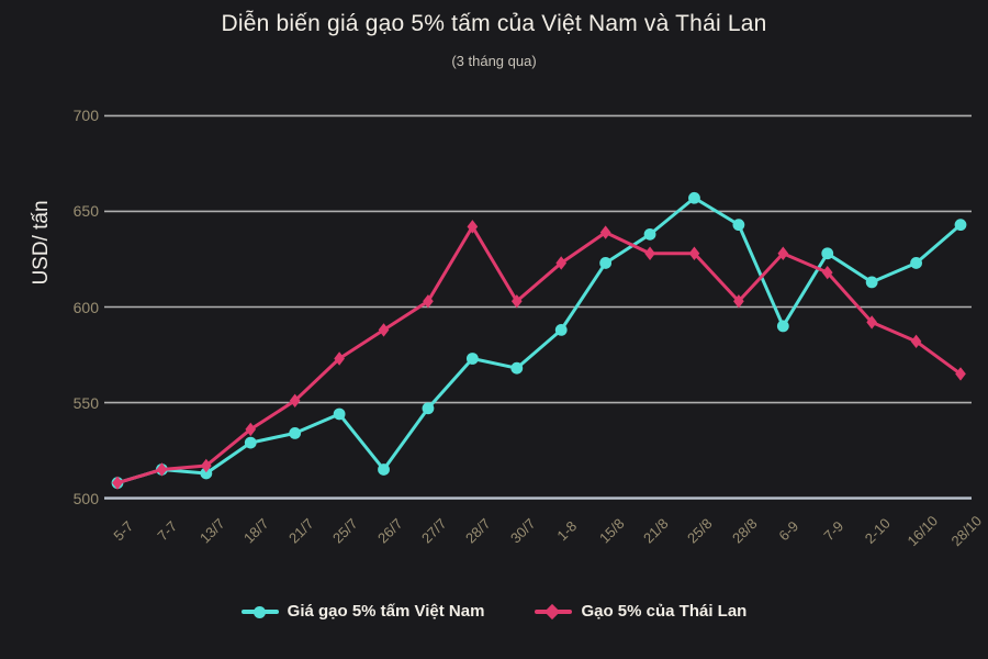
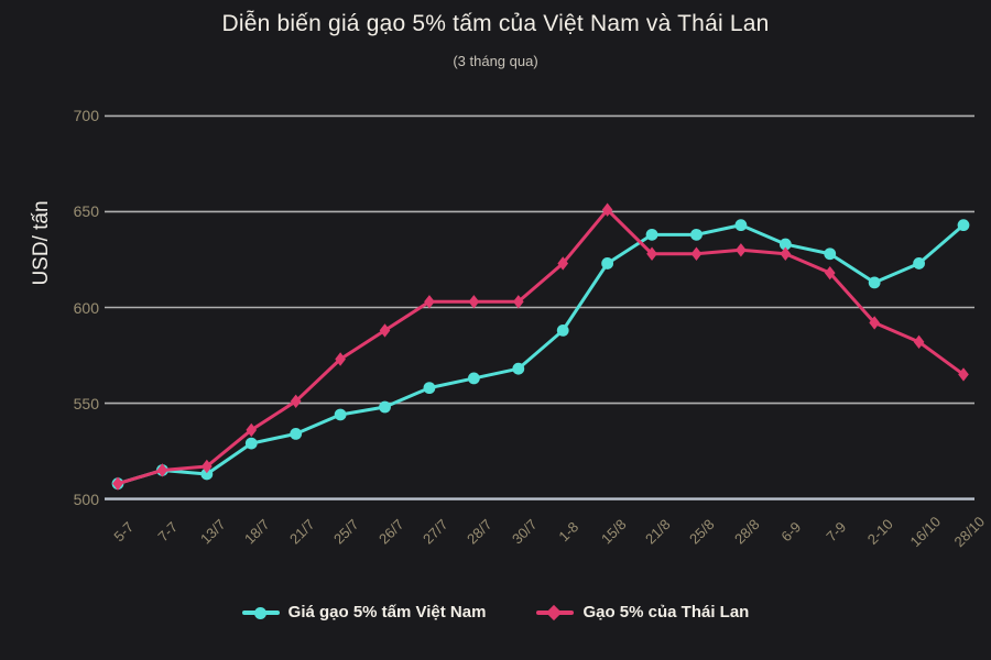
Giá gạo 5% tấm Việt Nam/26/7: 515 -> 548
Giá gạo 5% tấm Việt Nam/27/7: 547 -> 558
Giá gạo 5% tấm Việt Nam/28/7: 573 -> 563
Gạo 5% của Thái Lan/28/7: 642 -> 603
Gạo 5% của Thái Lan/15/8: 639 -> 651
Giá gạo 5% tấm Việt Nam/25/8: 657 -> 638
Gạo 5% của Thái Lan/28/8: 603 -> 630
Giá gạo 5% tấm Việt Nam/6-9: 590 -> 633
